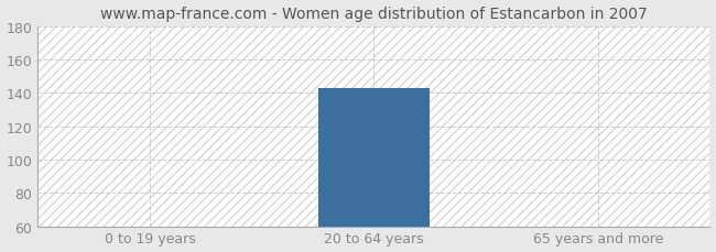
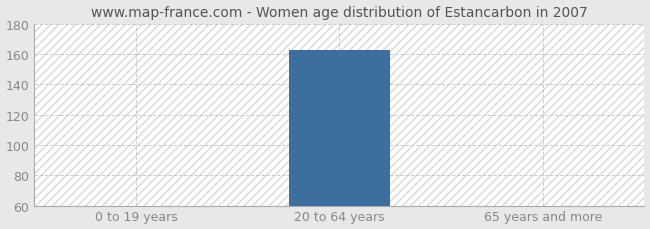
20 to 64 years: 143 -> 163
